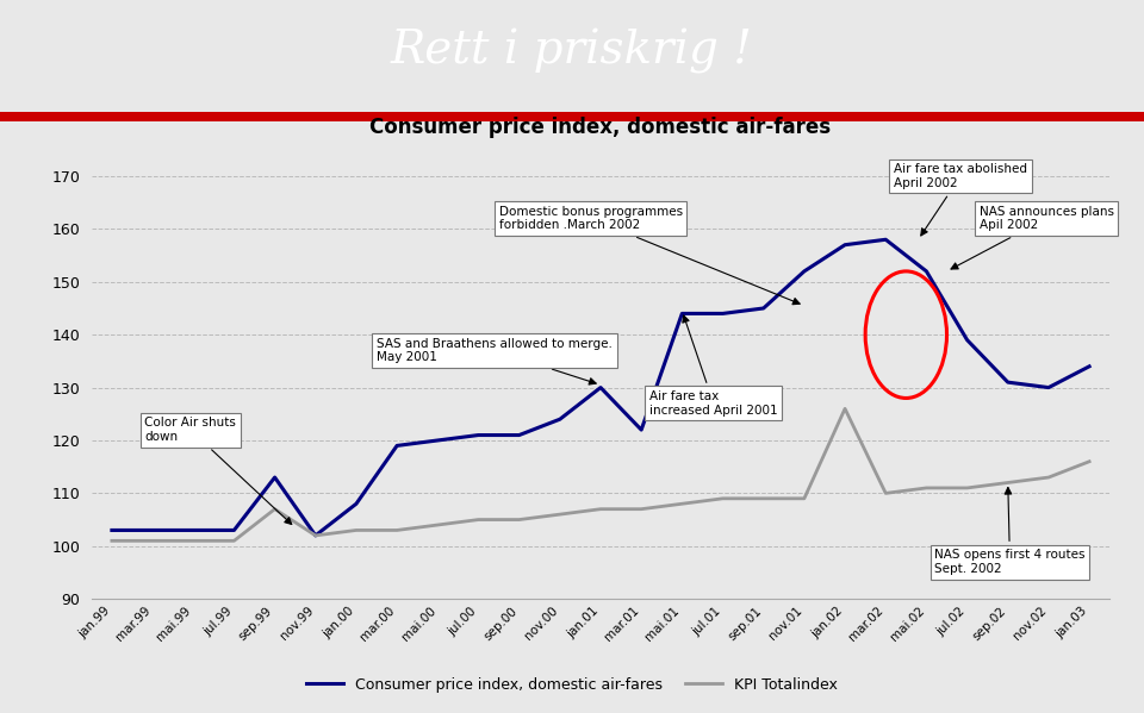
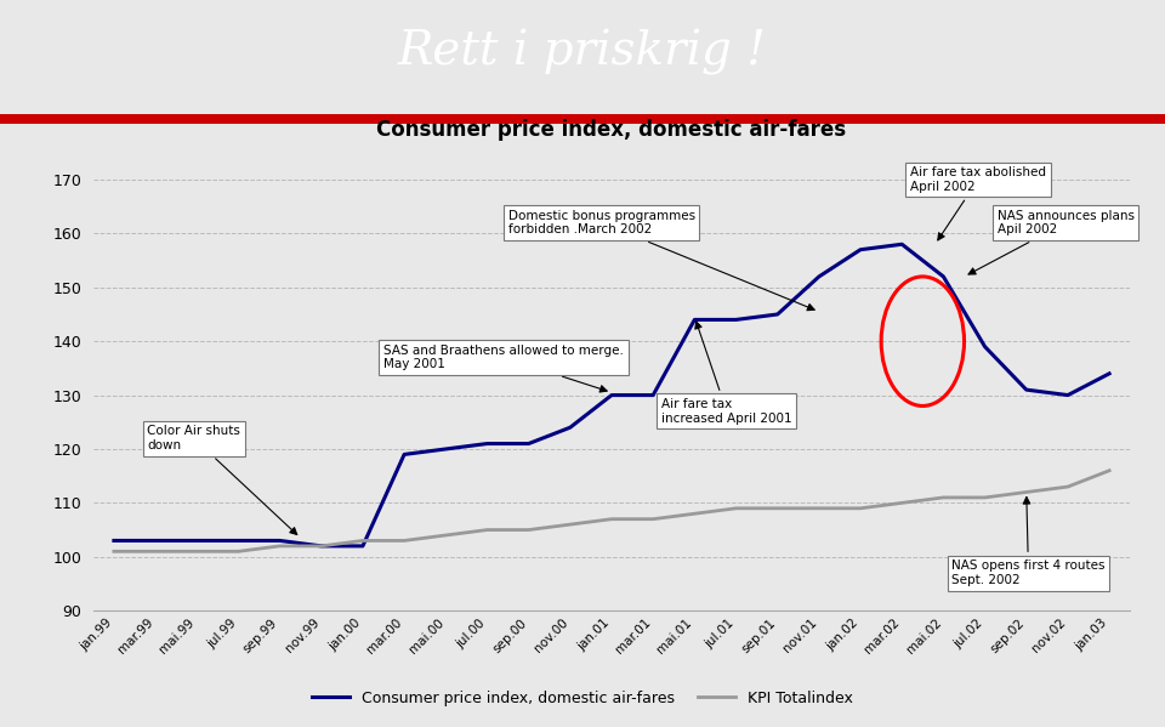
Consumer price index, domestic air-fares/sep.99: 113 -> 103
KPI Totalindex/sep.99: 107 -> 102
Consumer price index, domestic air-fares/jan.00: 108 -> 102
Consumer price index, domestic air-fares/mar.01: 122 -> 130
KPI Totalindex/jan.02: 126 -> 109
